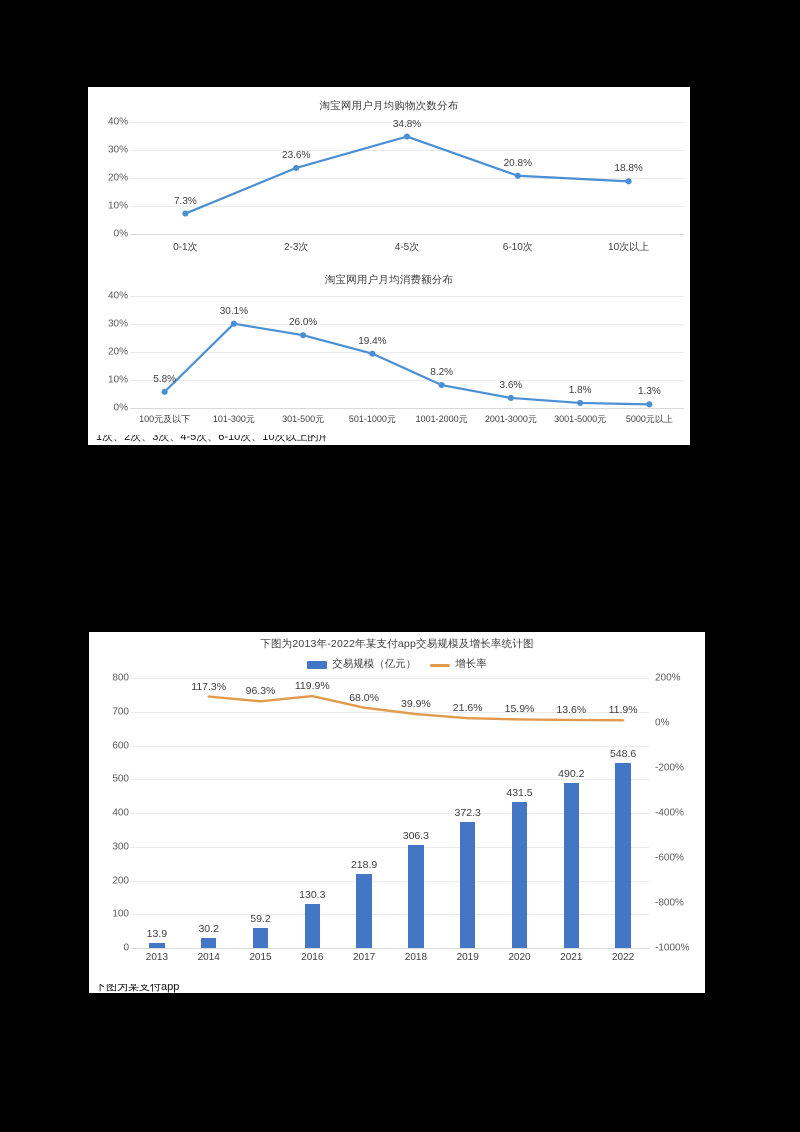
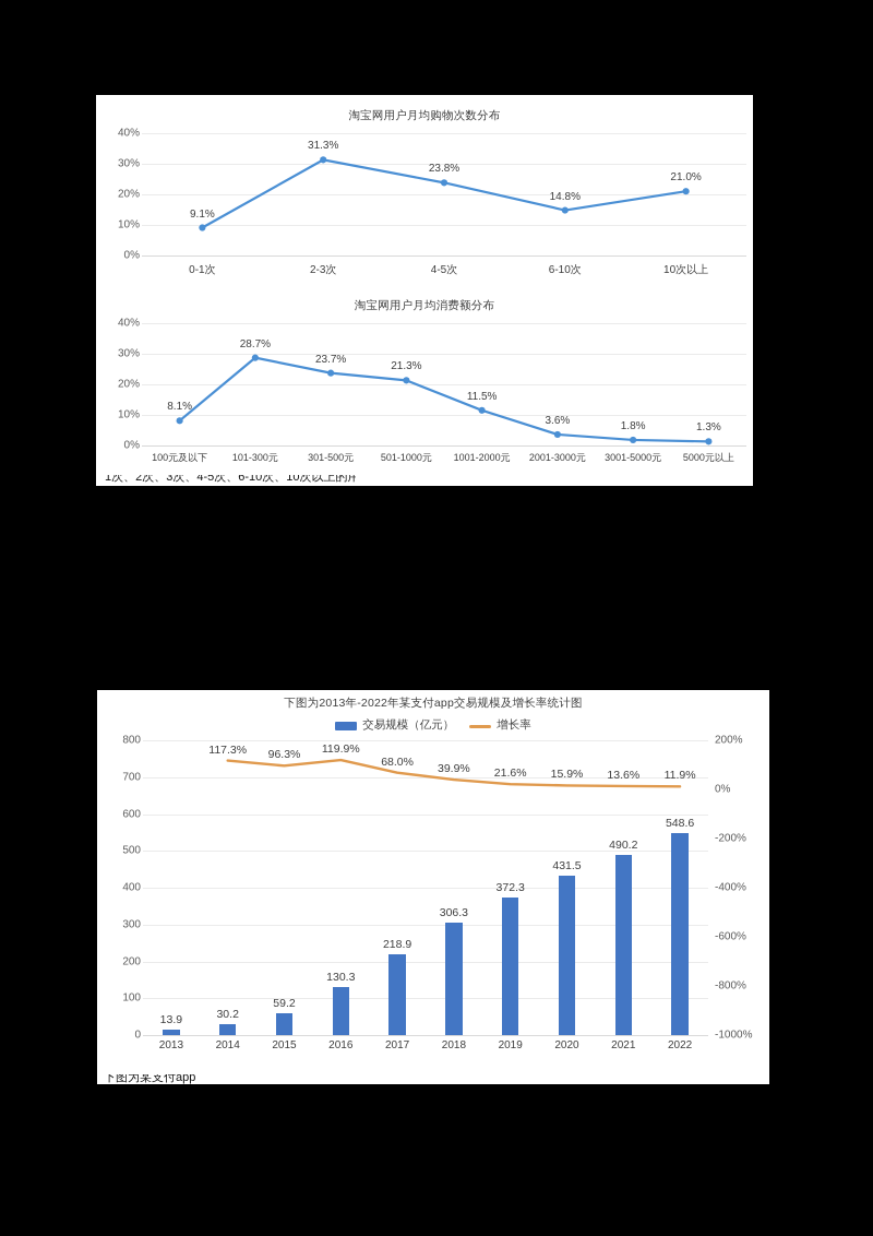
淘宝网用户月均购物次数分布/0-1次: 7.3% -> 9.1%
淘宝网用户月均购物次数分布/2-3次: 23.6% -> 31.3%
淘宝网用户月均购物次数分布/4-5次: 34.8% -> 23.8%
淘宝网用户月均购物次数分布/6-10次: 20.8% -> 14.8%
淘宝网用户月均购物次数分布/10次以上: 18.8% -> 21.0%
淘宝网用户月均消费额分布/100元及以下: 5.8% -> 8.1%
淘宝网用户月均消费额分布/101-300元: 30.1% -> 28.7%
淘宝网用户月均消费额分布/301-500元: 26.0% -> 23.7%
淘宝网用户月均消费额分布/501-1000元: 19.4% -> 21.3%
淘宝网用户月均消费额分布/1001-2000元: 8.2% -> 11.5%
